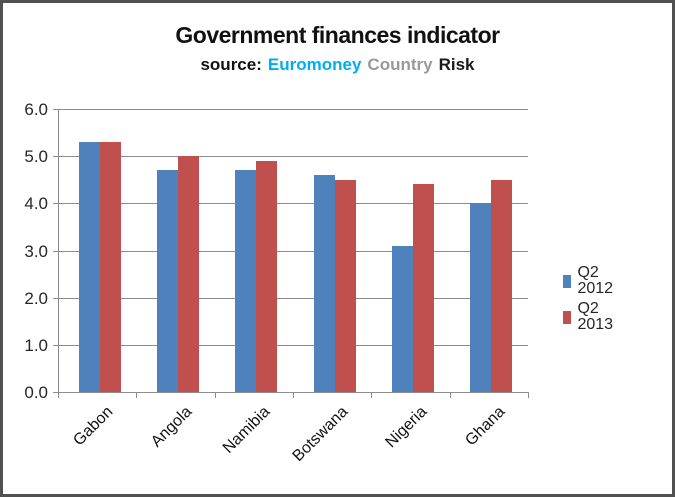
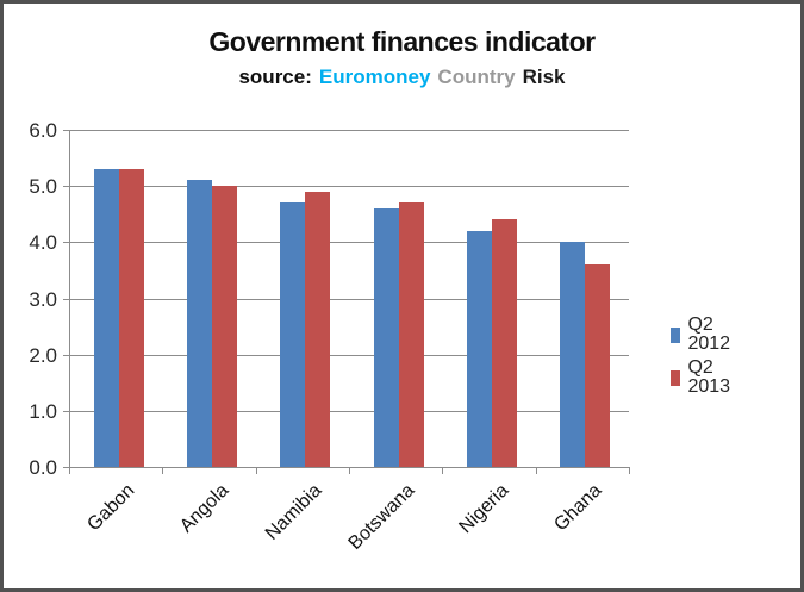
Q2 2012/Angola: 4.7 -> 5.1
Q2 2013/Botswana: 4.5 -> 4.7
Q2 2012/Nigeria: 3.1 -> 4.2
Q2 2013/Ghana: 4.5 -> 3.6
